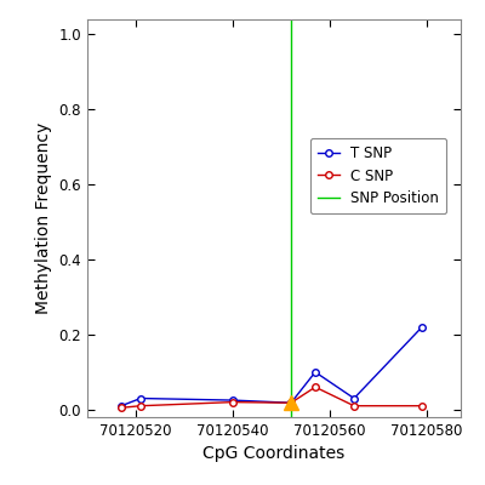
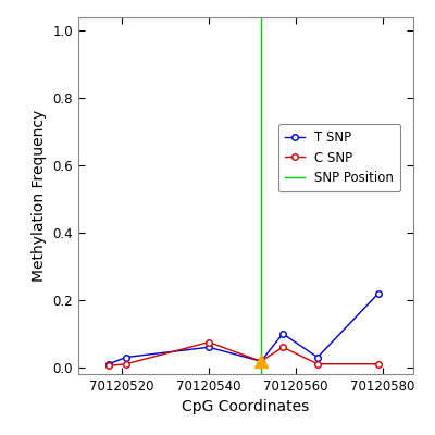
T SNP/70120540: 0.025 -> 0.060
C SNP/70120540: 0.020 -> 0.075
